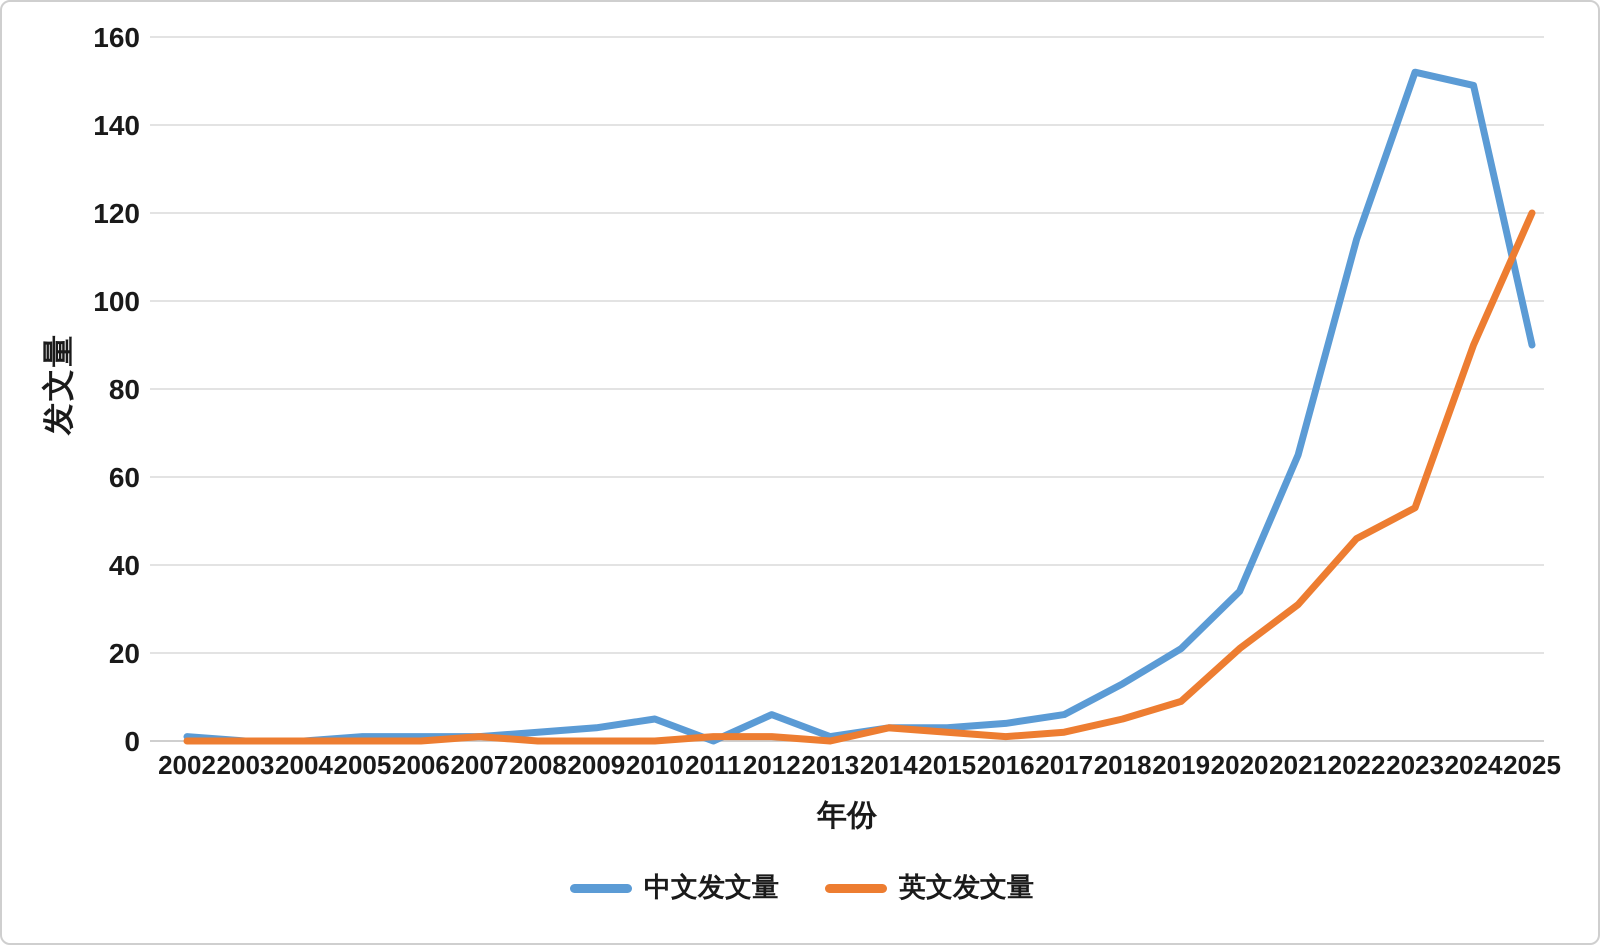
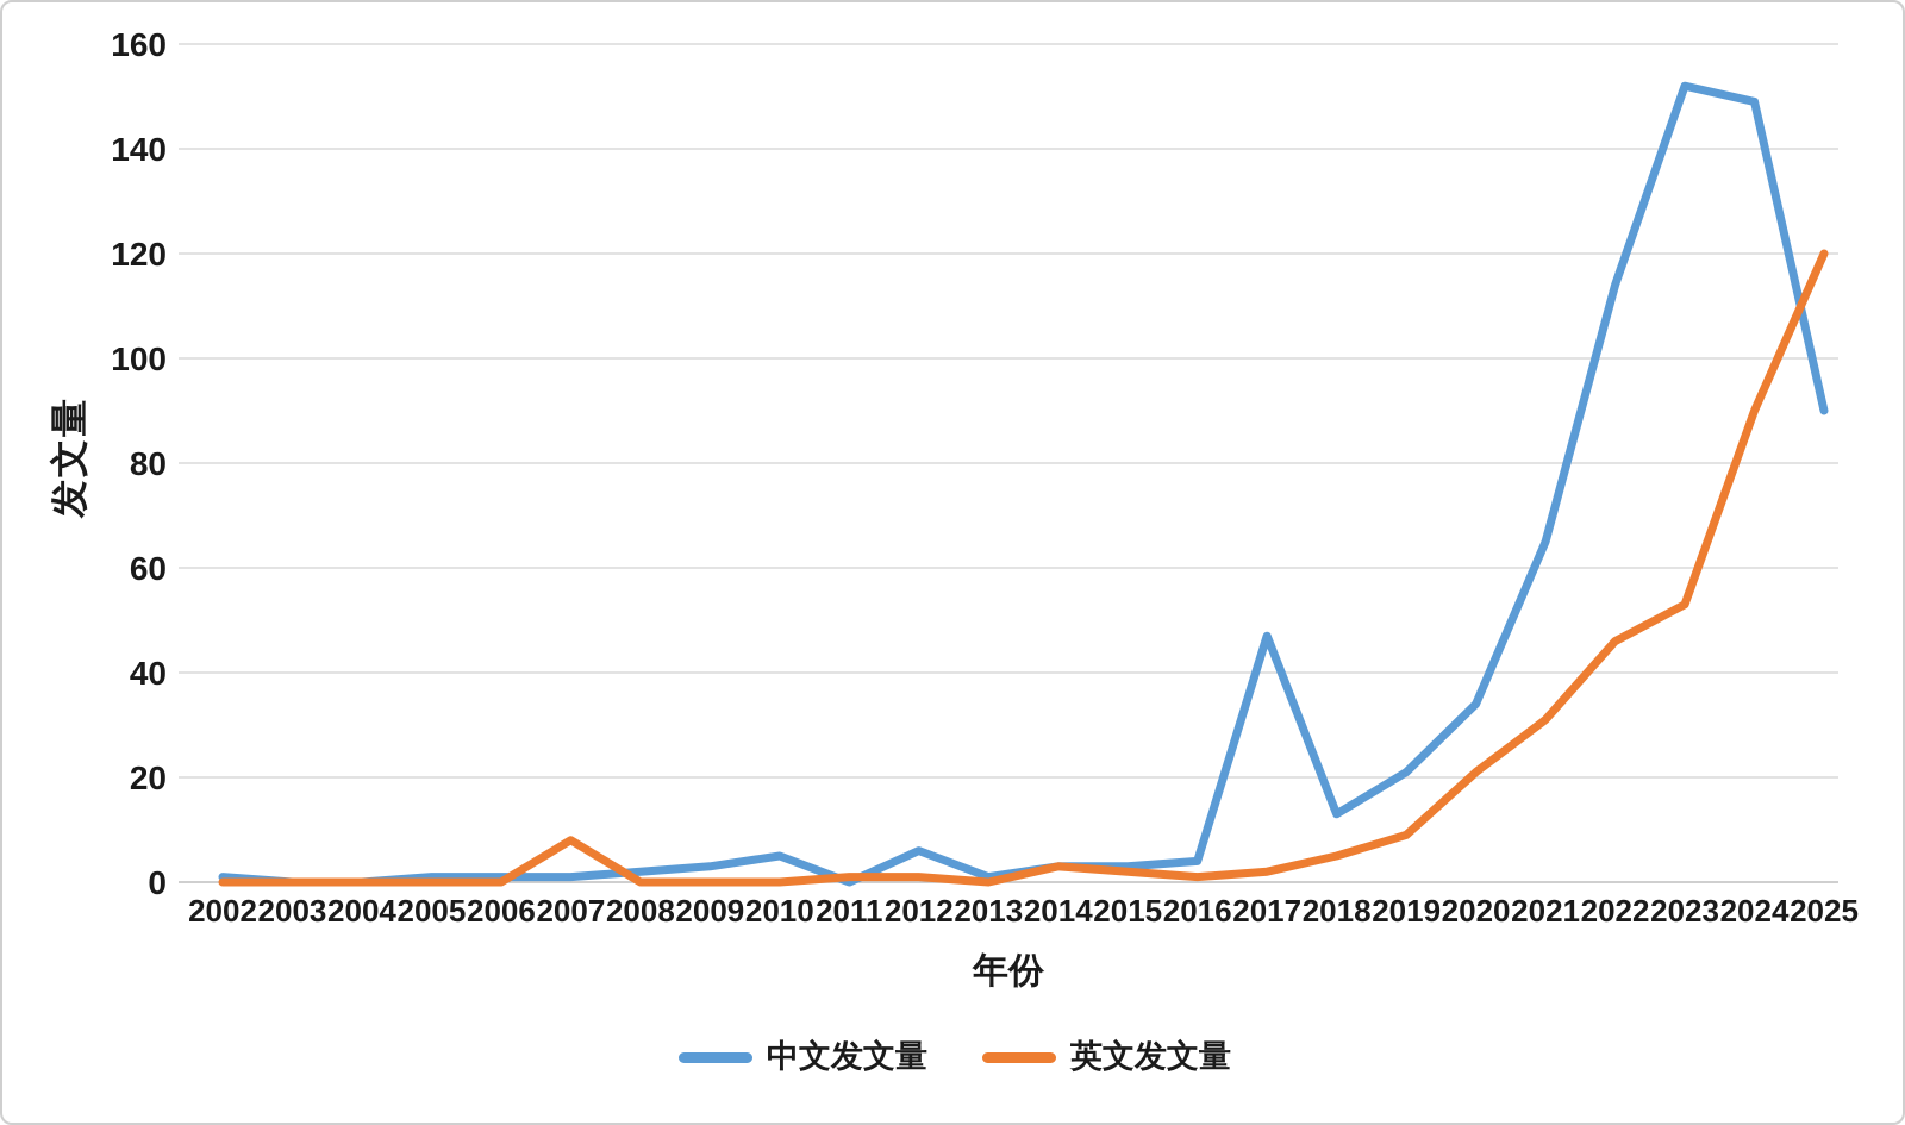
英文发文量/2007: 1 -> 8
中文发文量/2017: 6 -> 47
